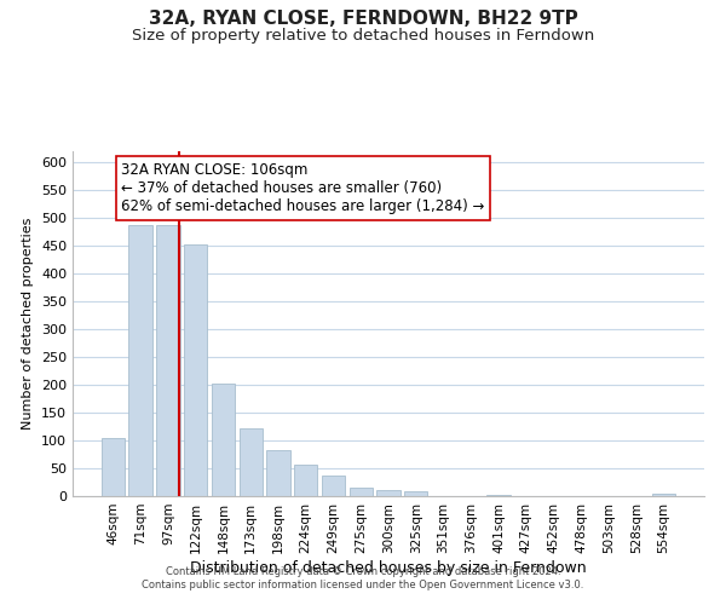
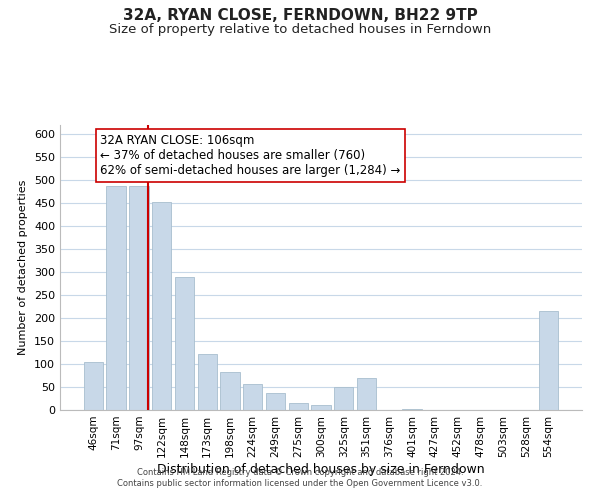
148sqm: 202 -> 290
325sqm: 8 -> 50
351sqm: 1 -> 70
554sqm: 5 -> 215
